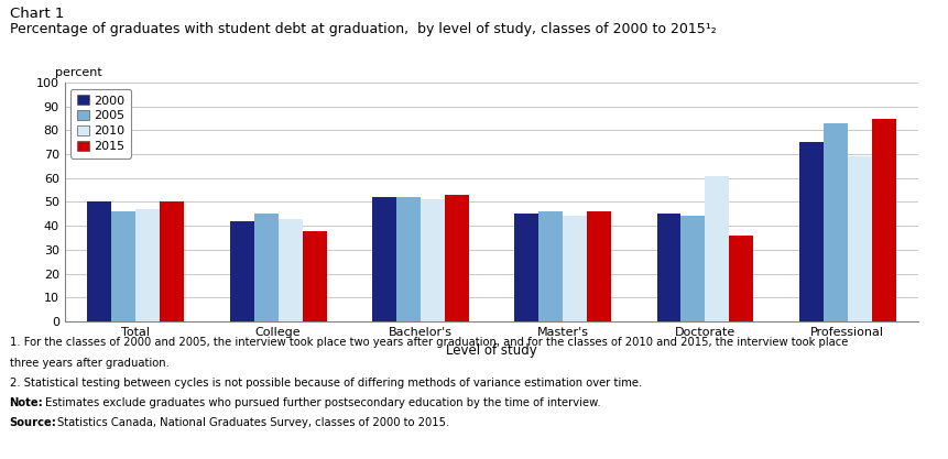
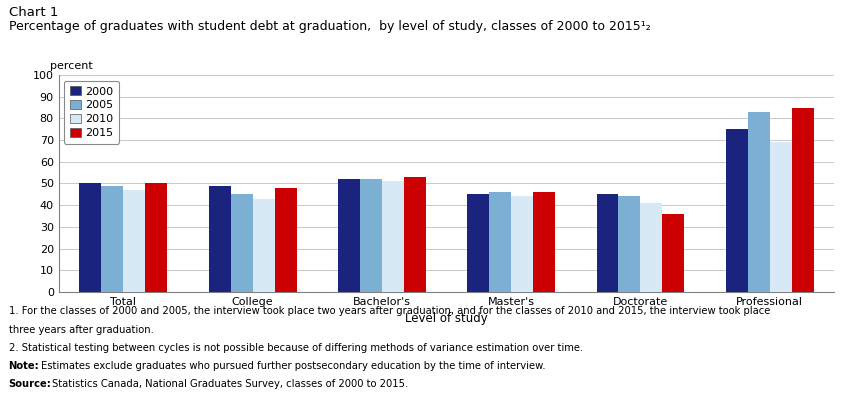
2005/Total: 46 -> 49
2000/College: 42 -> 49
2015/College: 38 -> 48
2010/Doctorate: 61 -> 41
